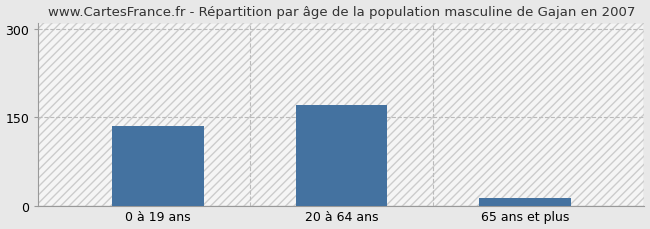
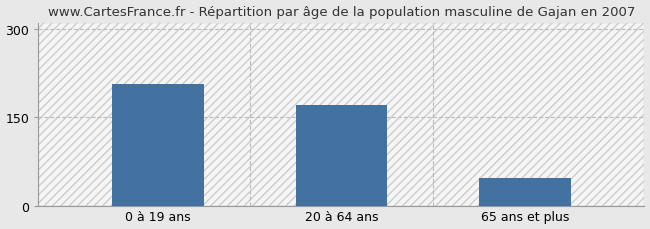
0 à 19 ans: 135 -> 206
65 ans et plus: 13 -> 46
